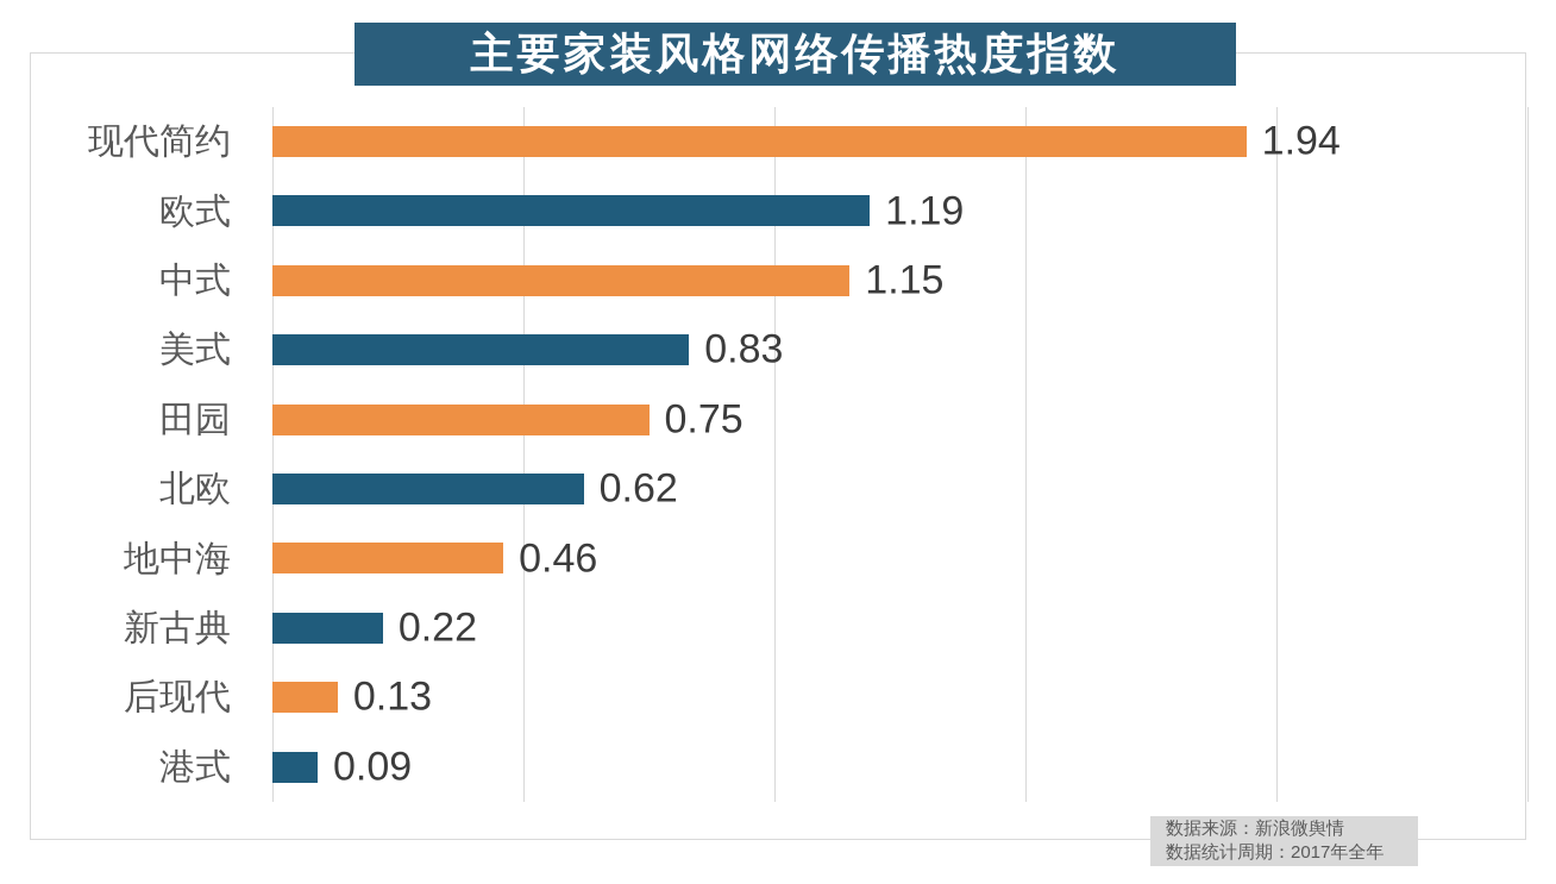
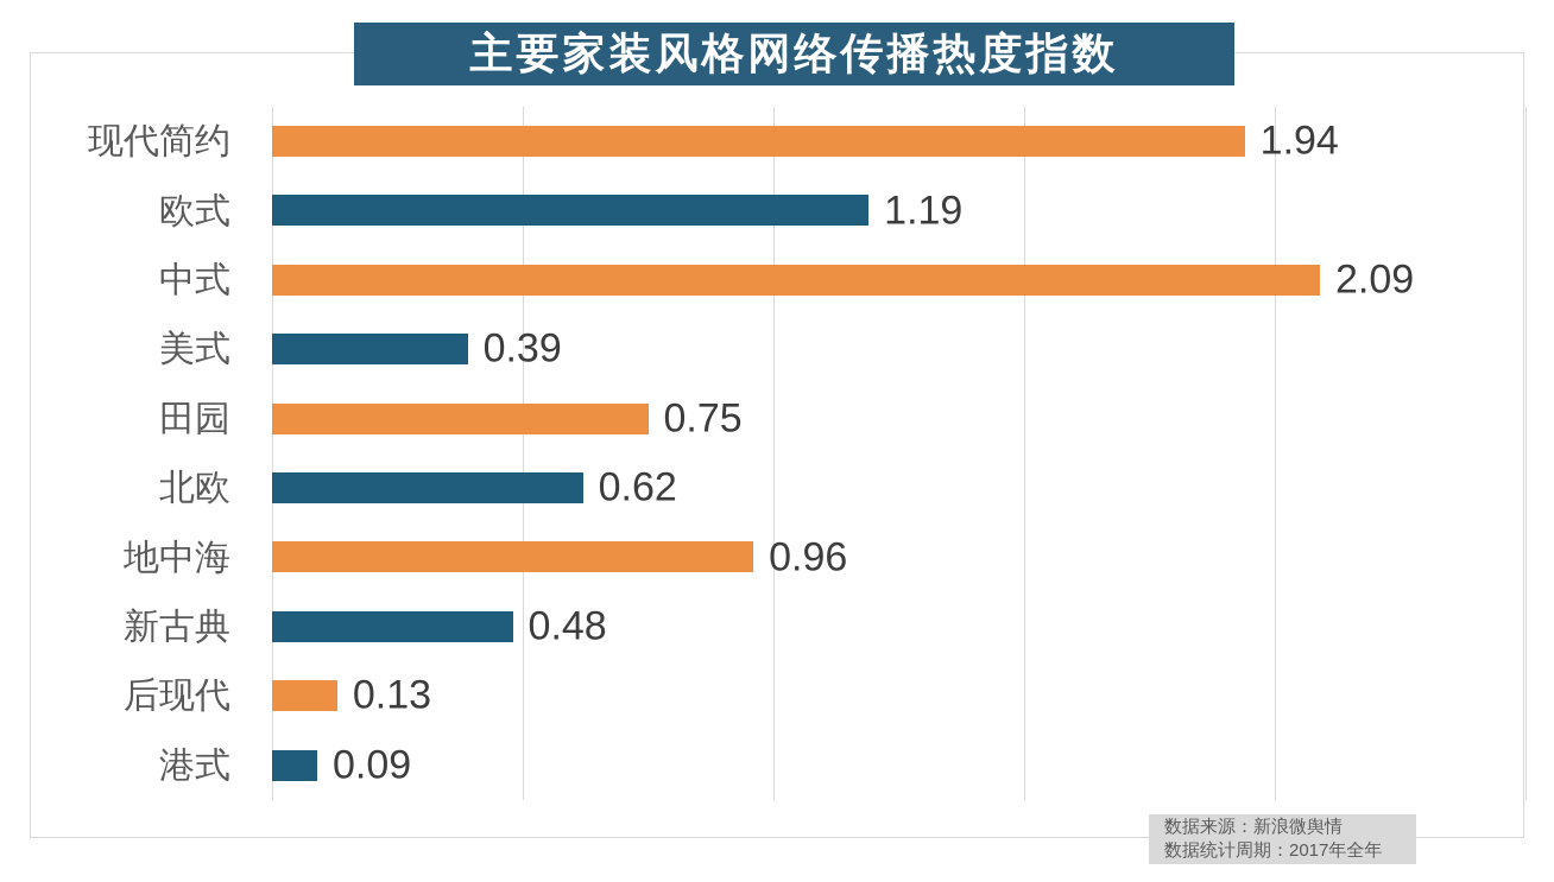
中式: 1.15 -> 2.09
美式: 0.83 -> 0.39
地中海: 0.46 -> 0.96
新古典: 0.22 -> 0.48
